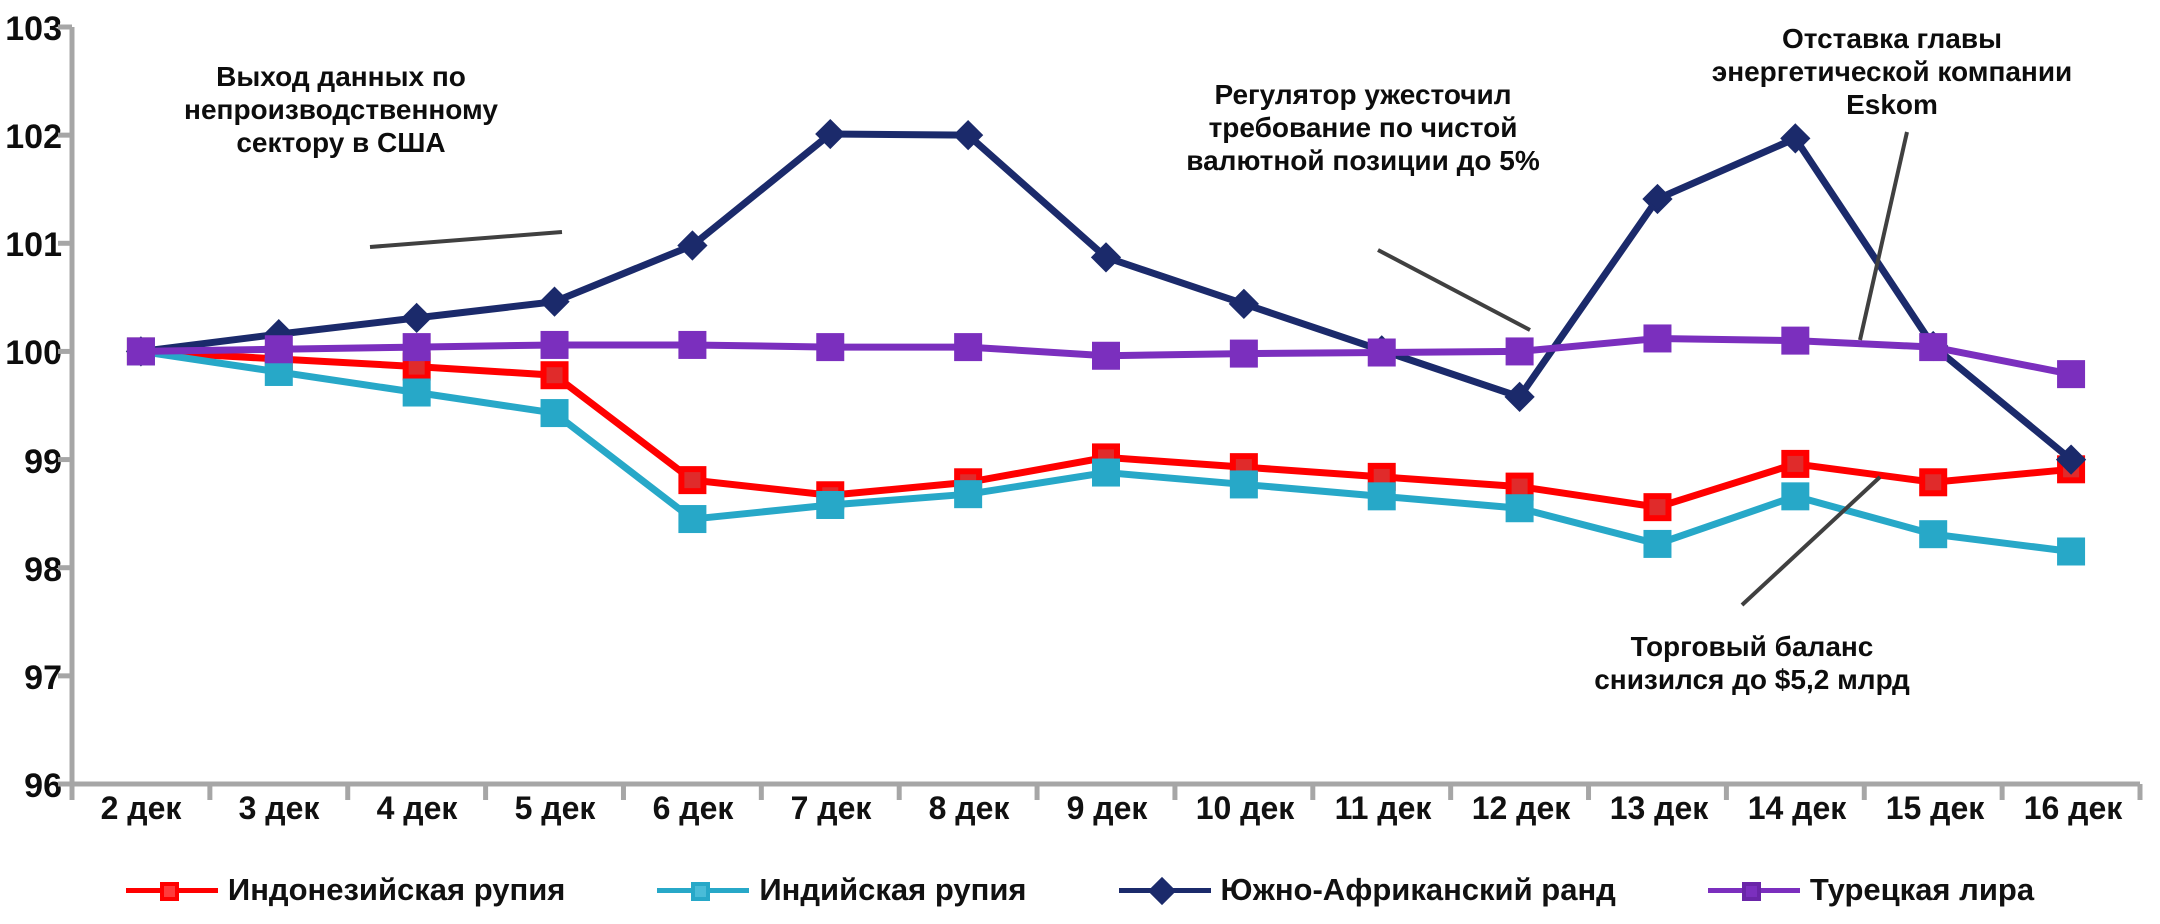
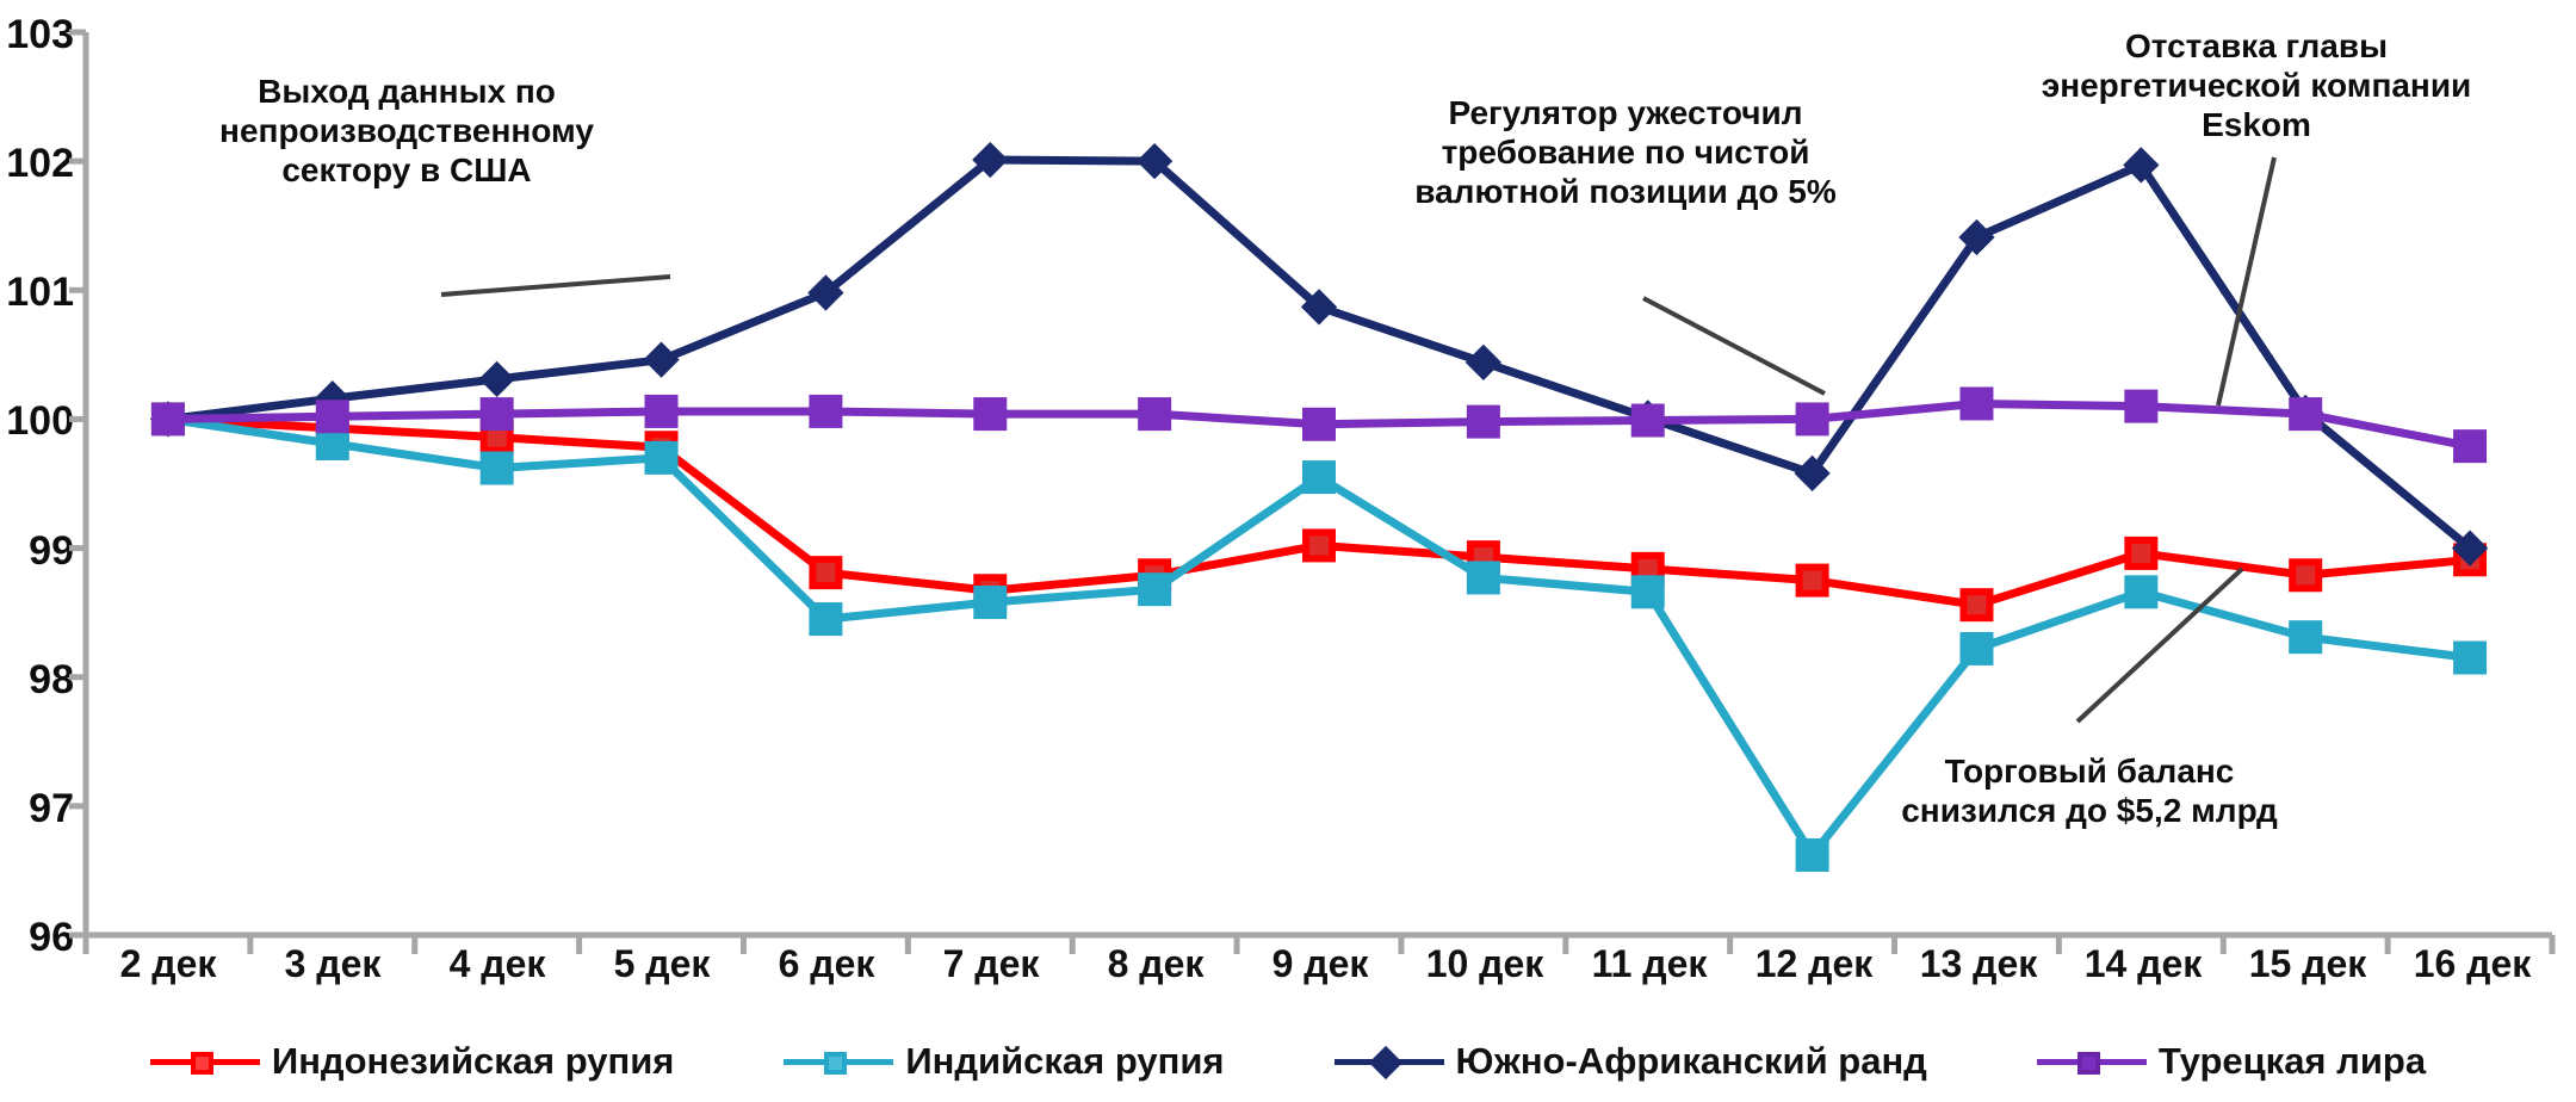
Индийская рупия/5 дек: 99.43 -> 99.70
Индийская рупия/9 дек: 98.88 -> 99.55
Индийская рупия/12 дек: 98.55 -> 96.62
